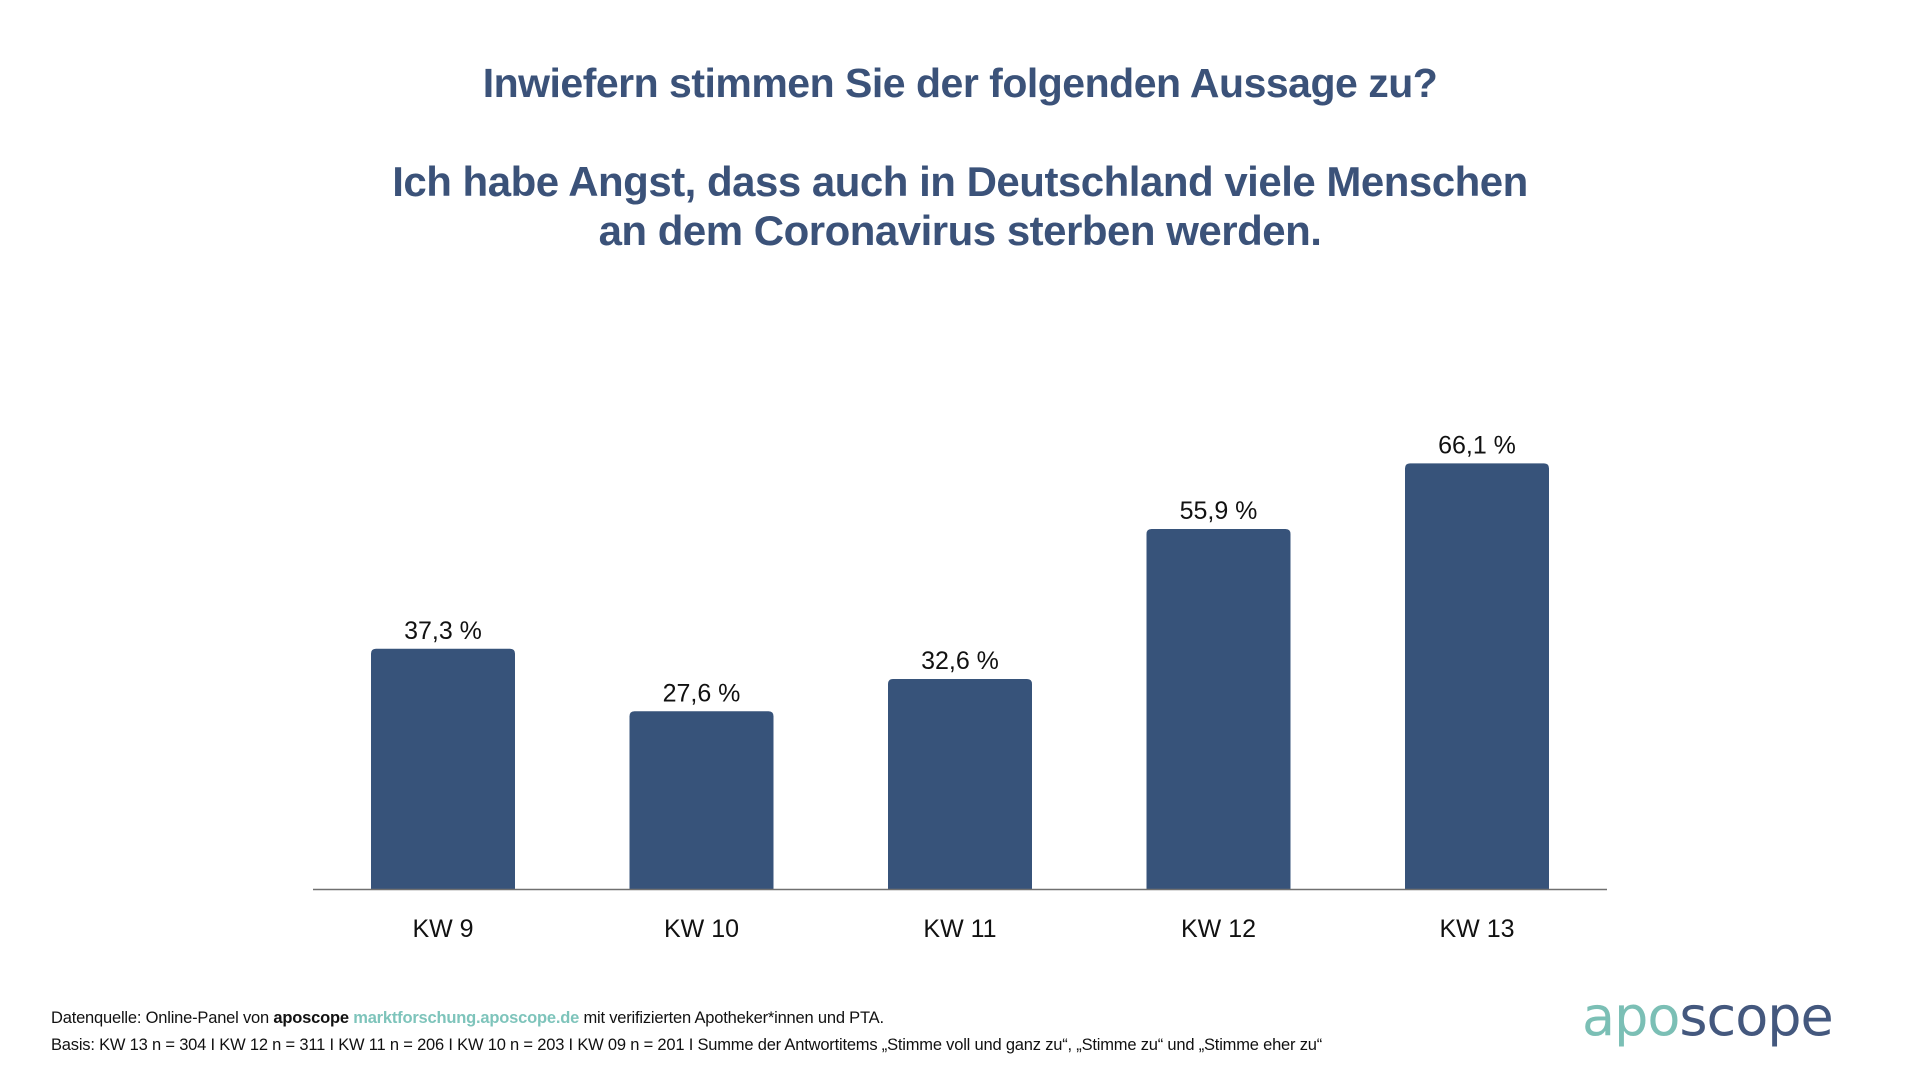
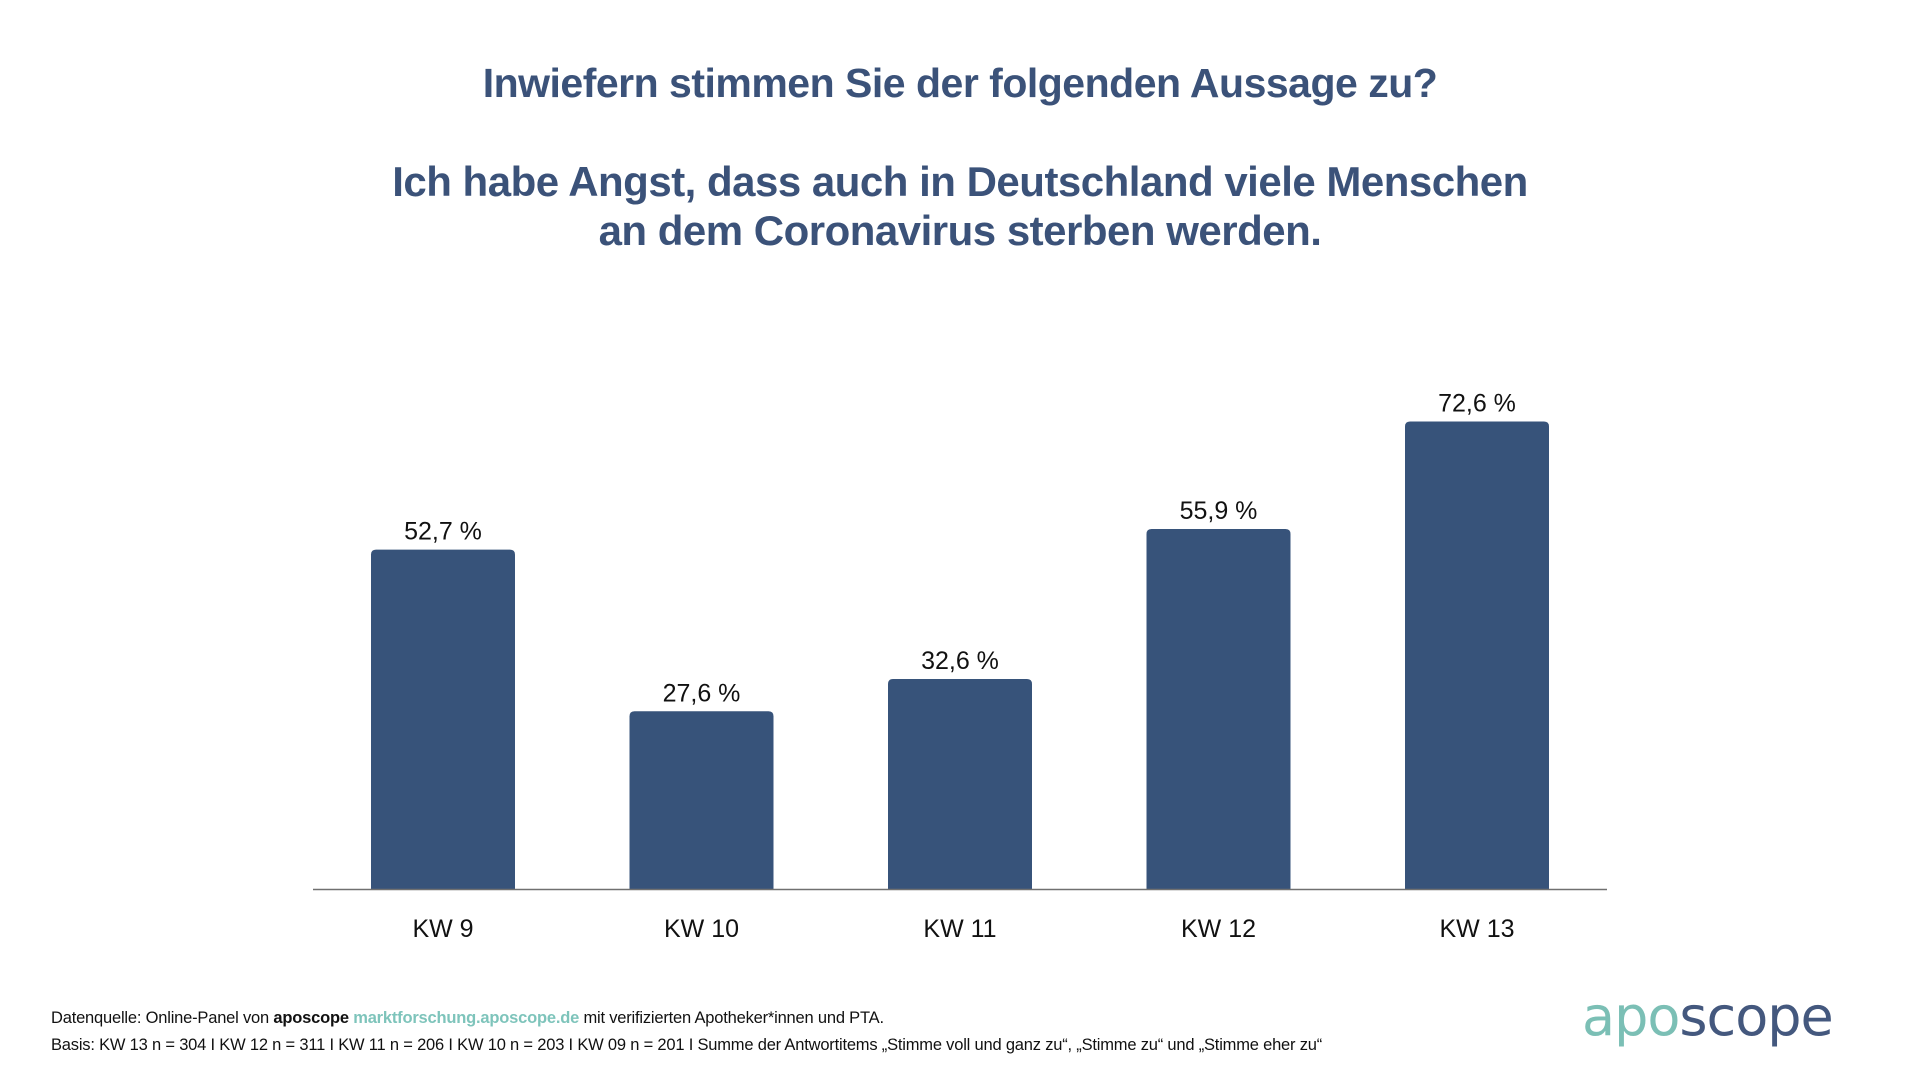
KW 9: 37,3 -> 52,7
KW 13: 66,1 -> 72,6
